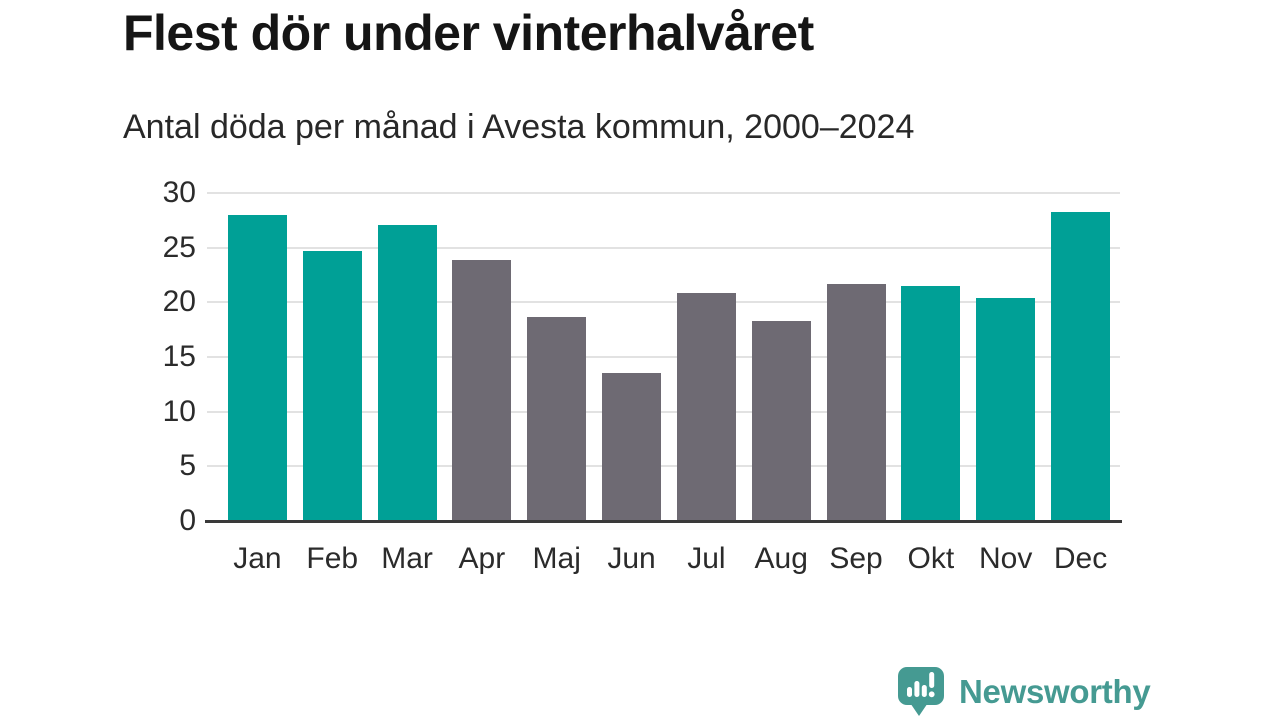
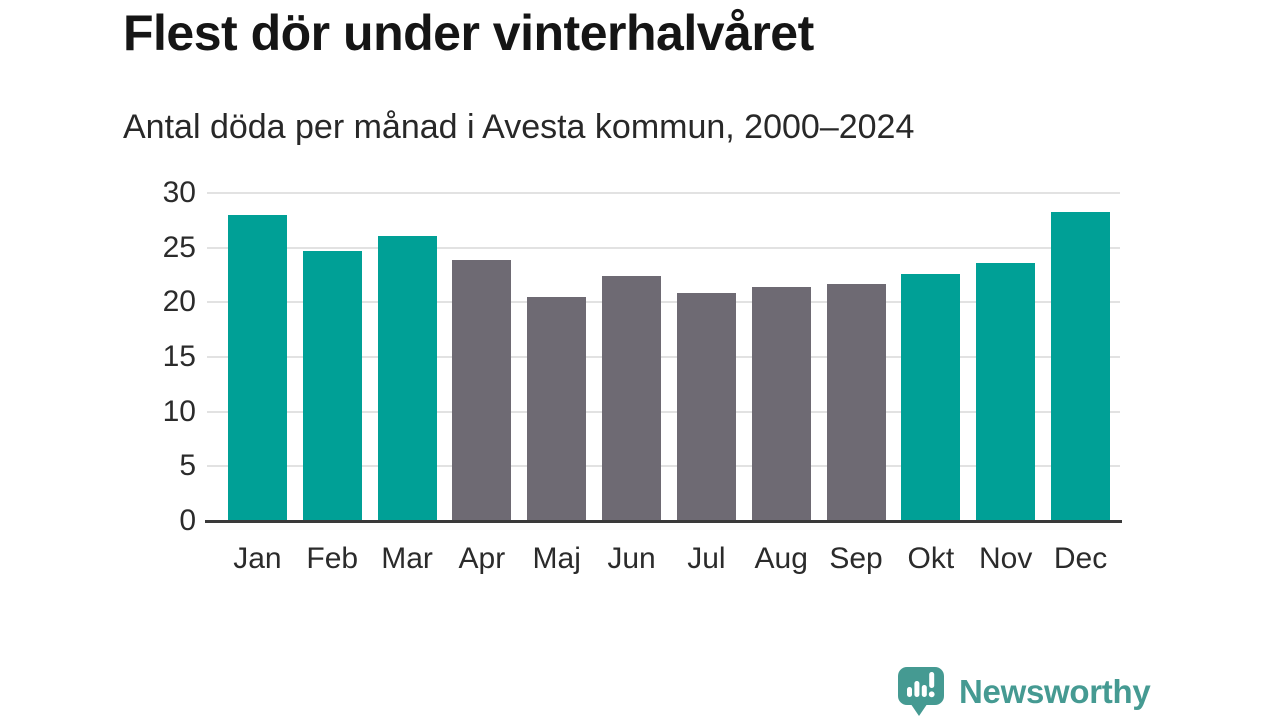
Mar: 27.1 -> 26.1
Maj: 18.7 -> 20.5
Jun: 13.5 -> 22.4
Aug: 18.3 -> 21.4
Okt: 21.5 -> 22.6
Nov: 20.4 -> 23.6
